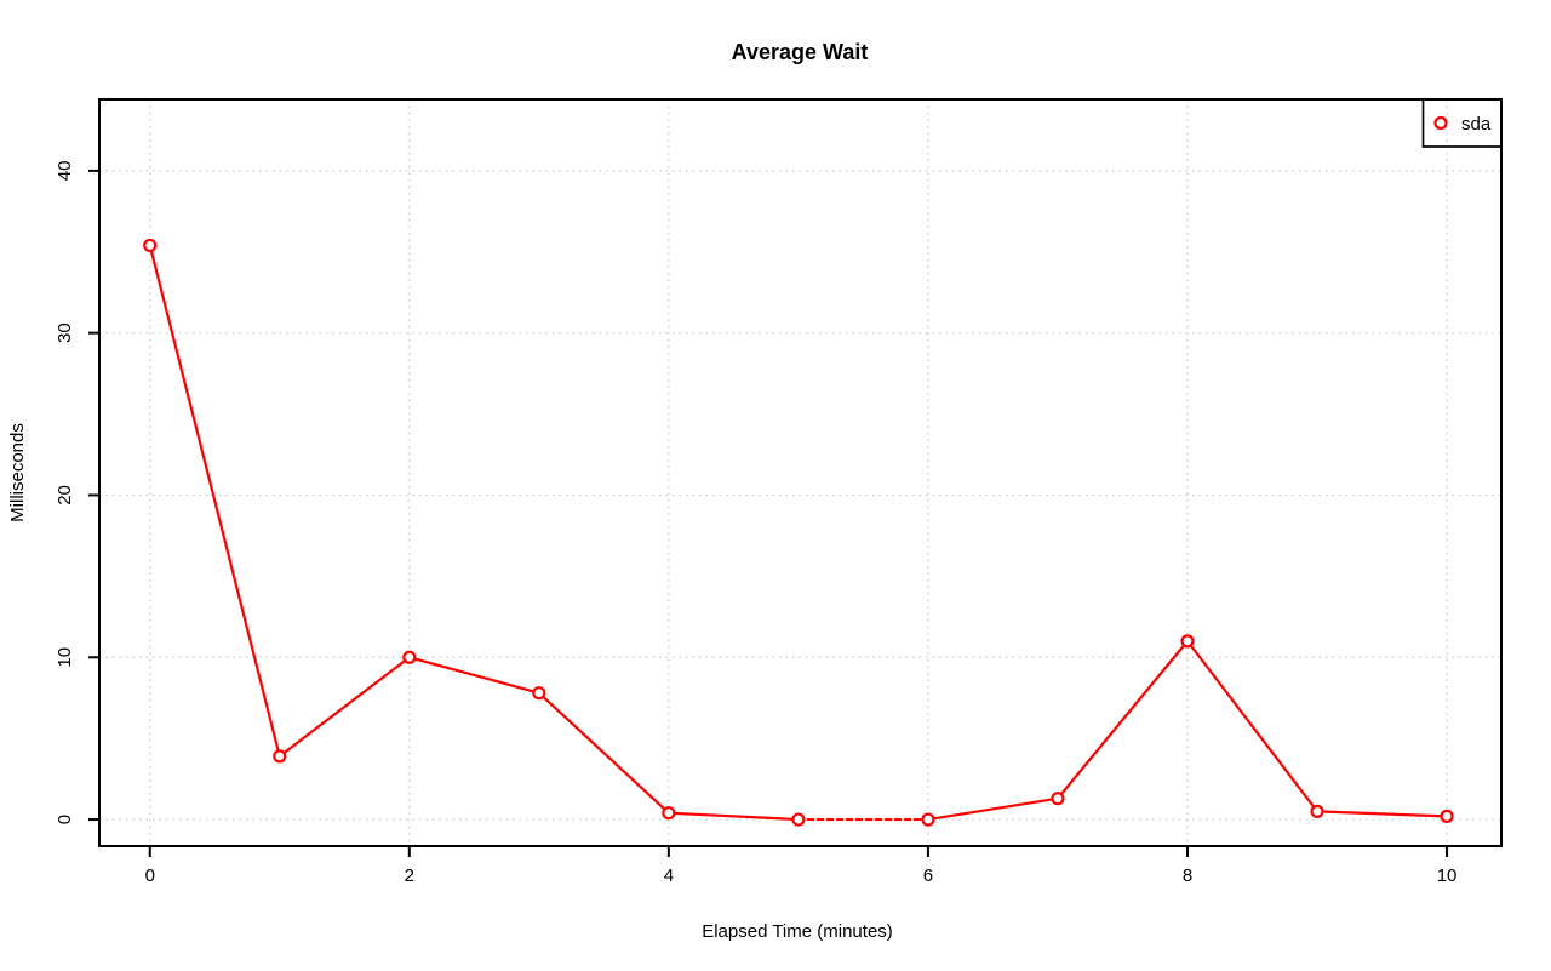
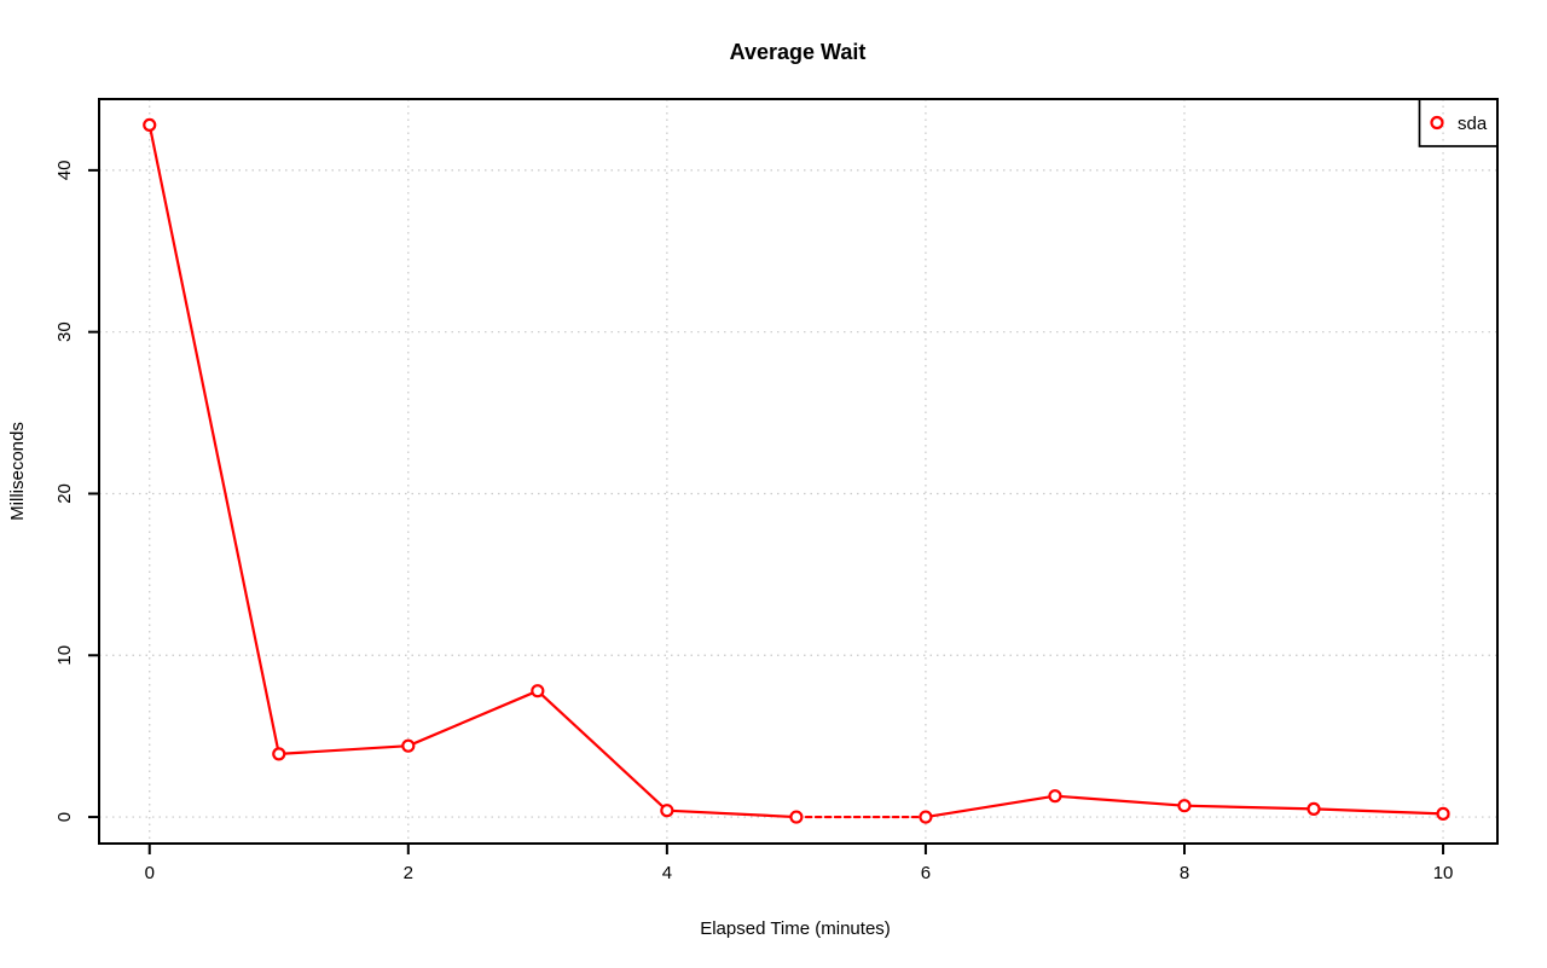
0: 35.4 -> 42.8
2: 10.0 -> 4.4
8: 11.0 -> 0.7
